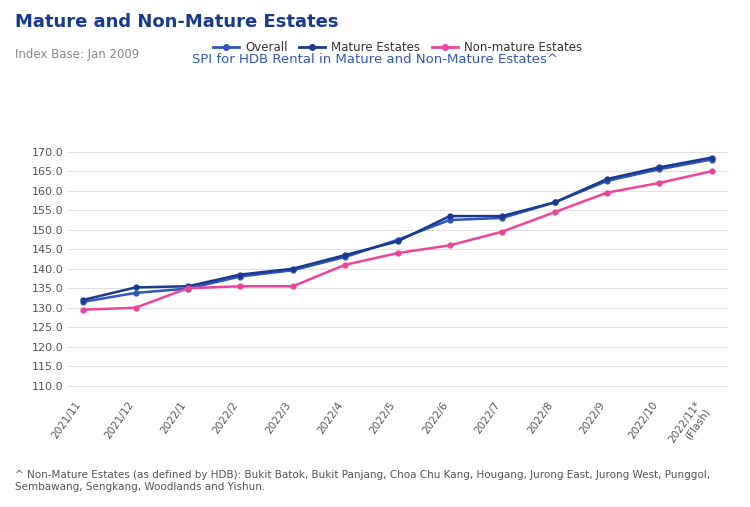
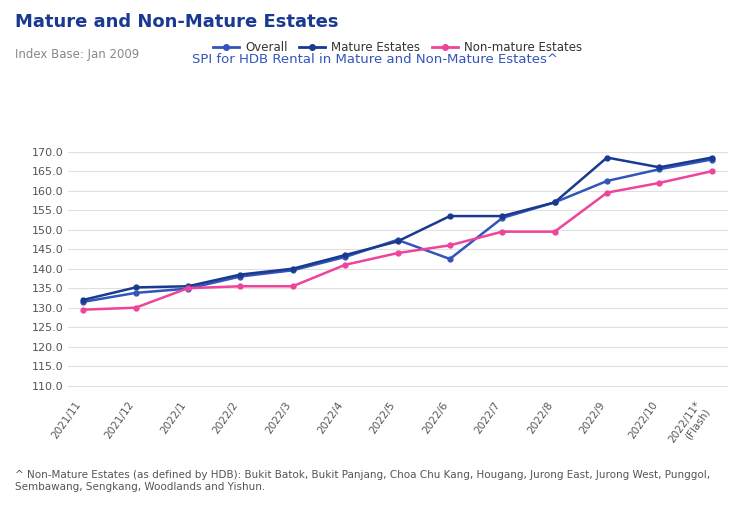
Overall/2022/6: 152.5 -> 142.5
Non-mature Estates/2022/8: 154.5 -> 149.5
Mature Estates/2022/9: 163.0 -> 168.5
